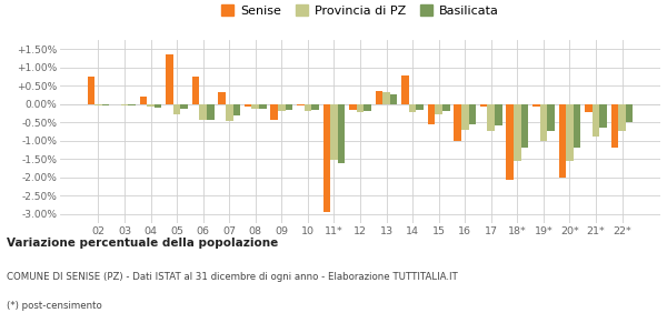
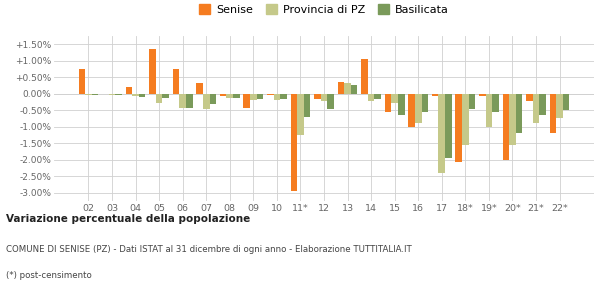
Provincia di PZ/11*: -1.52% -> -1.25%
Basilicata/11*: -1.60% -> -0.70%
Basilicata/12: -0.18% -> -0.45%
Senise/14: 0.78% -> 1.05%
Basilicata/15: -0.18% -> -0.65%
Provincia di PZ/16: -0.70% -> -0.90%
Provincia di PZ/17: -0.75% -> -2.40%
Basilicata/17: -0.58% -> -1.95%
Basilicata/18*: -1.20% -> -0.45%
Basilicata/19*: -0.75% -> -0.55%
